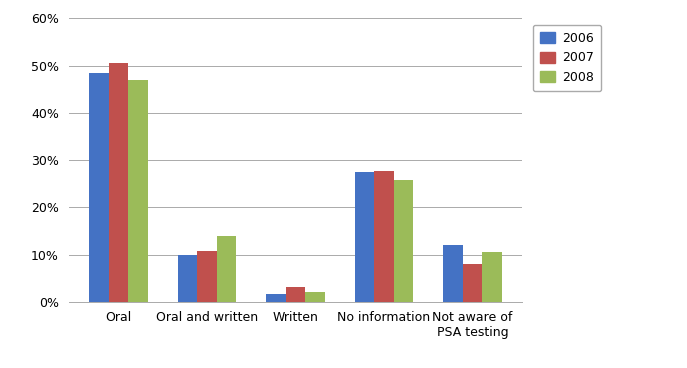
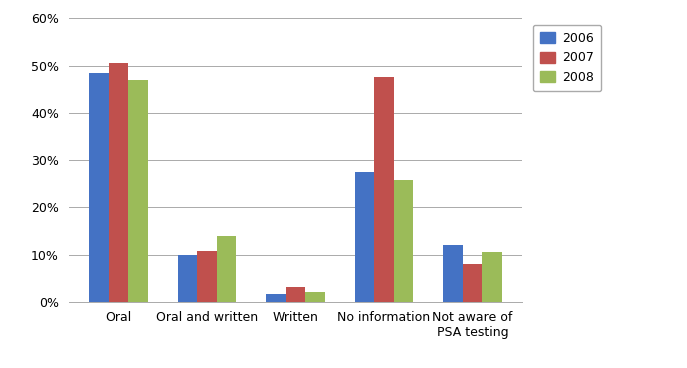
2007/No information: 27.7% -> 47.5%
